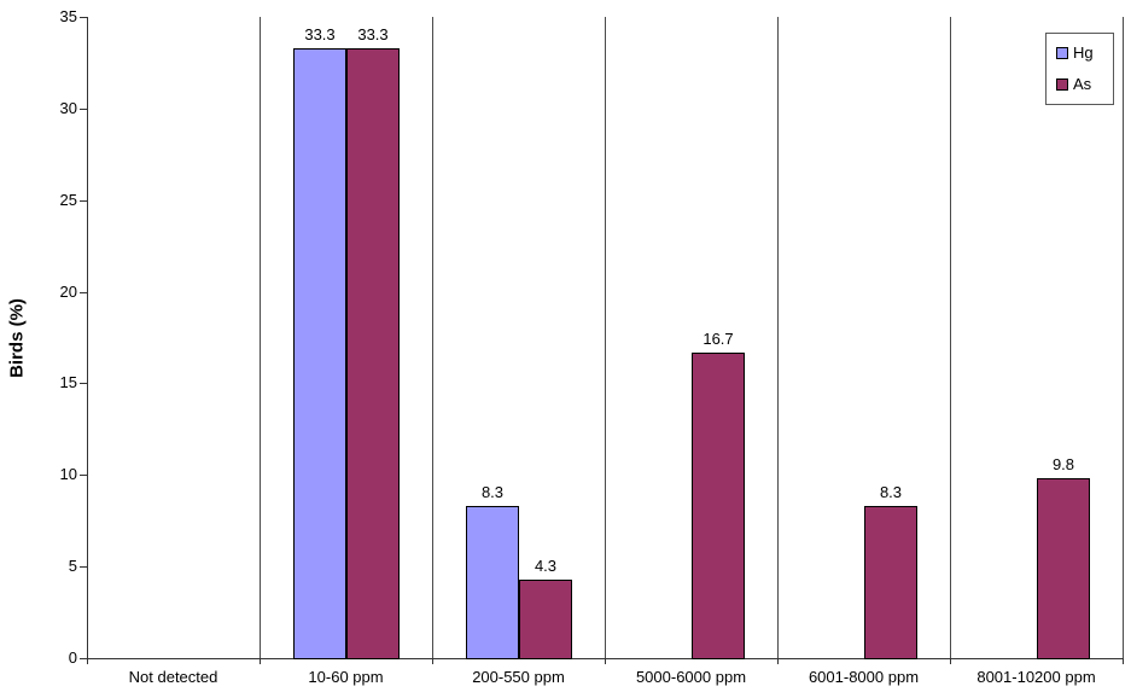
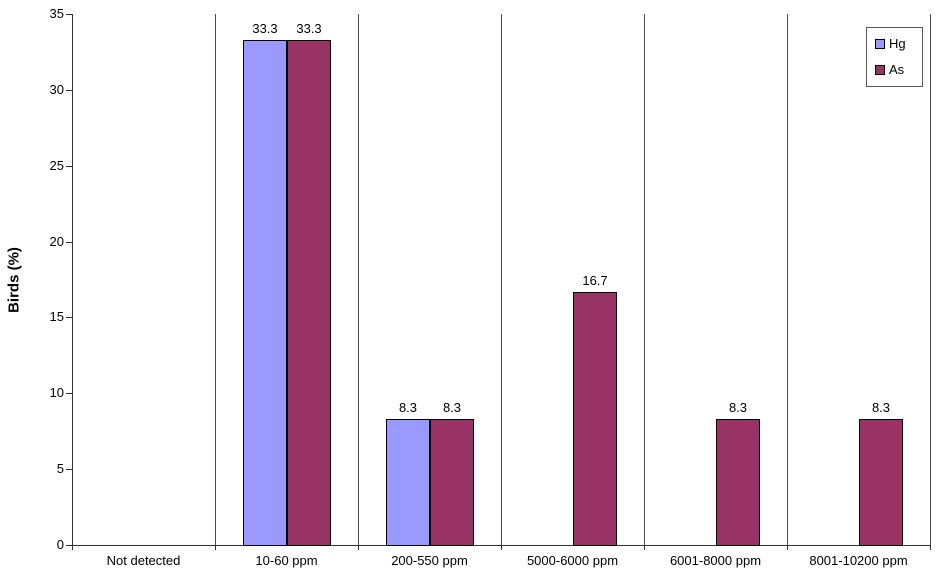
As/200-550 ppm: 4.3 -> 8.3
As/8001-10200 ppm: 9.8 -> 8.3
